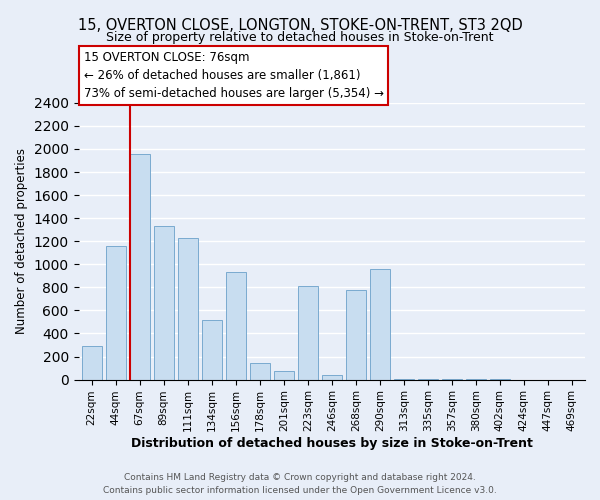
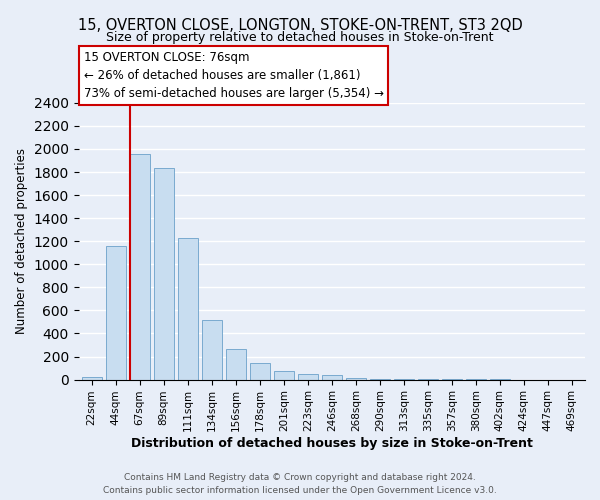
22sqm: 290 -> 20
89sqm: 1330 -> 1840
156sqm: 930 -> 260
223sqm: 810 -> 50
268sqm: 780 -> 10
290sqm: 960 -> 10
